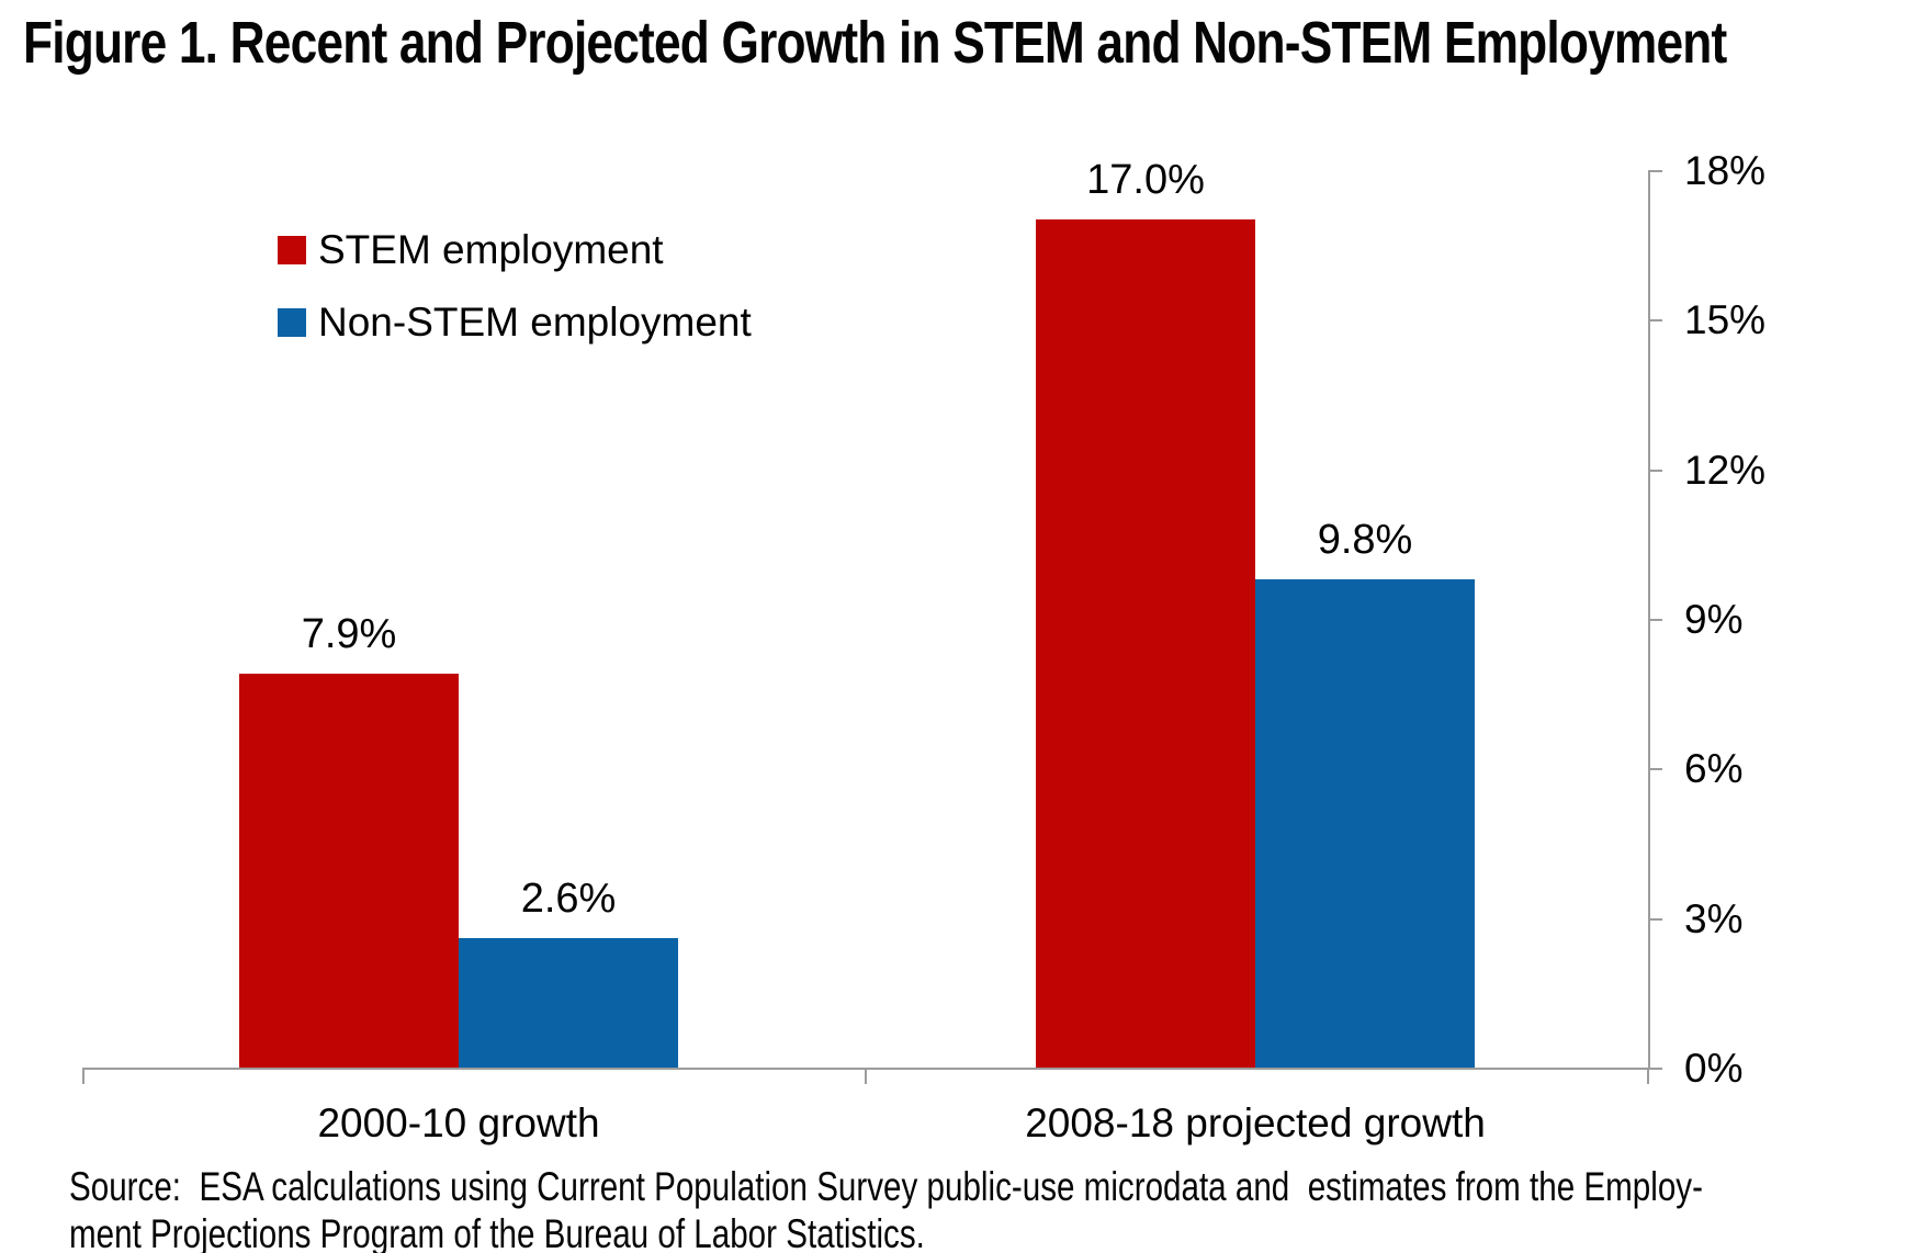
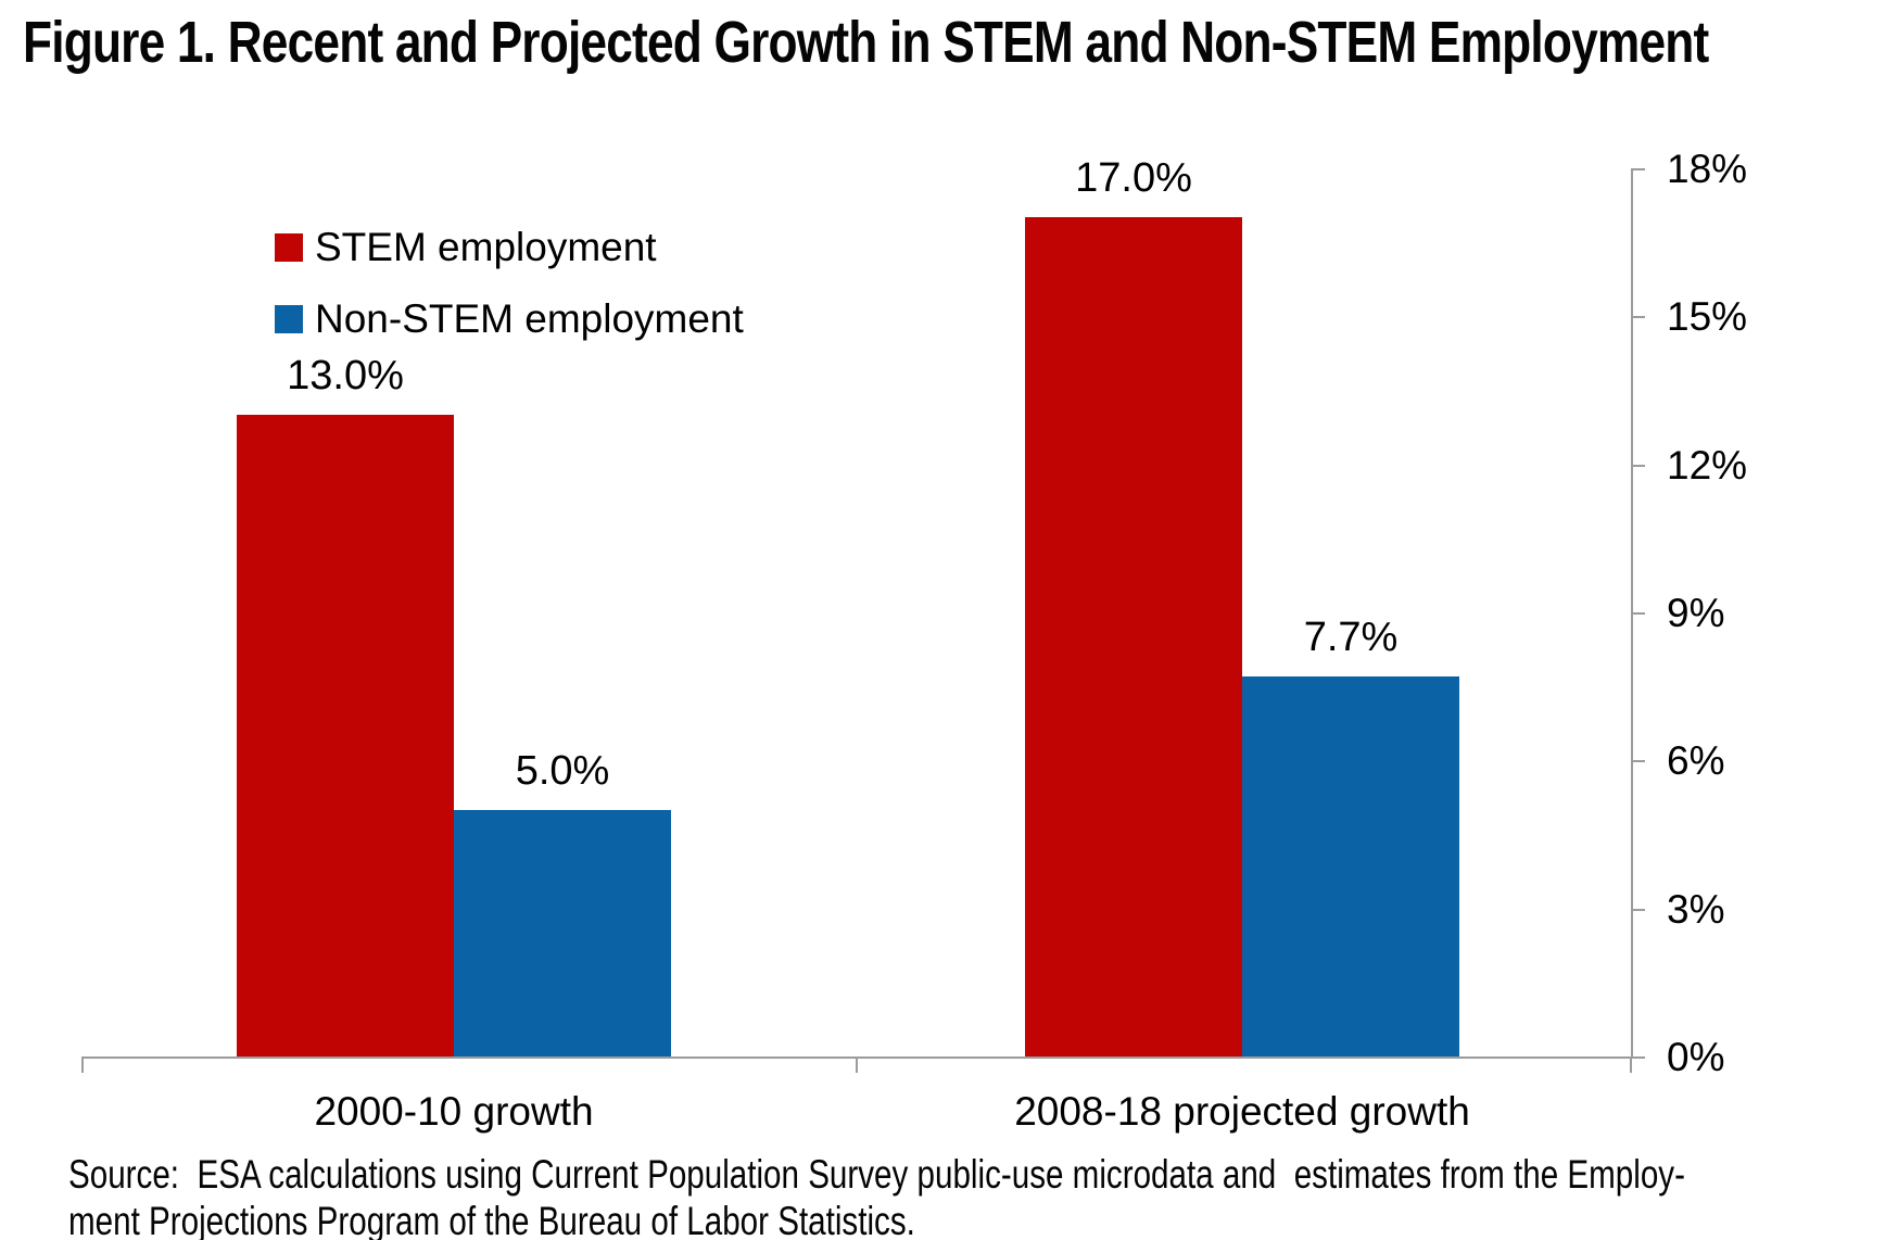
STEM employment/2000-10 growth: 7.9% -> 13.0%
Non-STEM employment/2000-10 growth: 2.6% -> 5.0%
Non-STEM employment/2008-18 projected growth: 9.8% -> 7.7%
